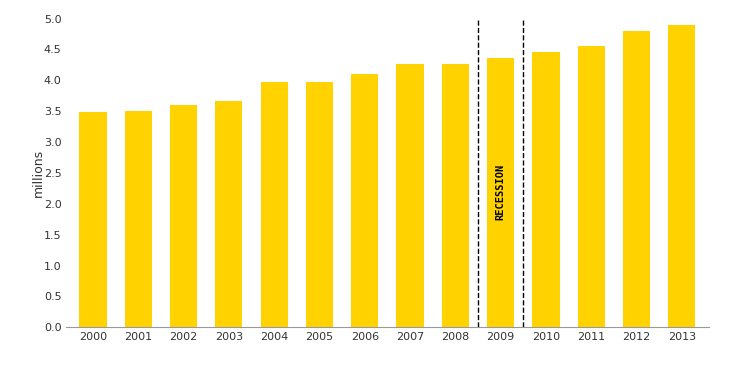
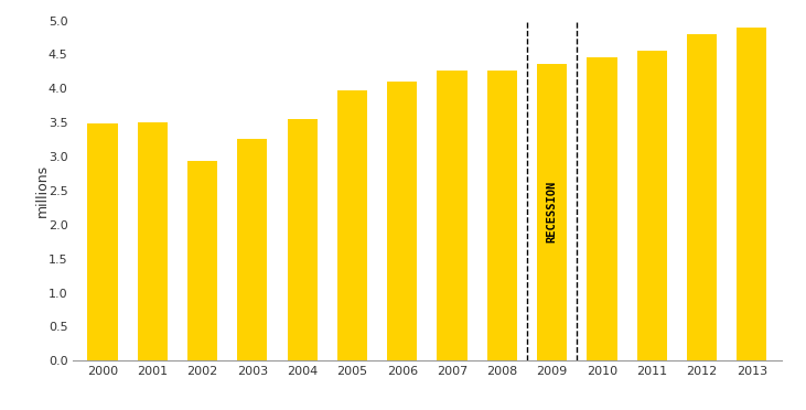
2002: 3.60 -> 2.94
2003: 3.67 -> 3.26
2004: 3.97 -> 3.56
